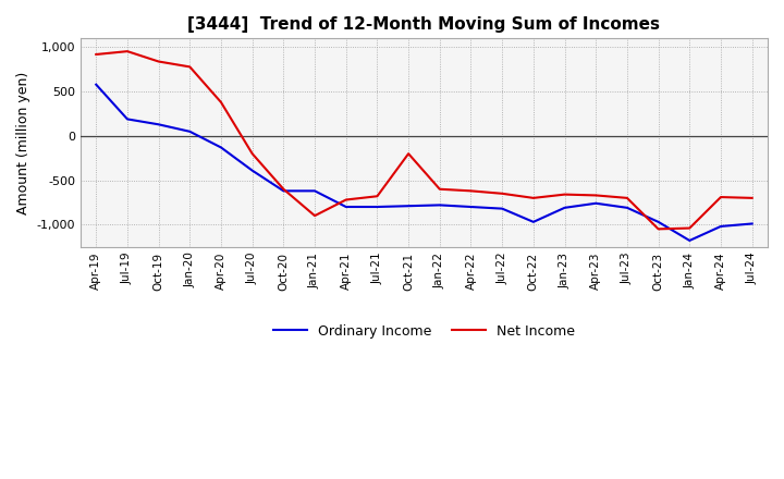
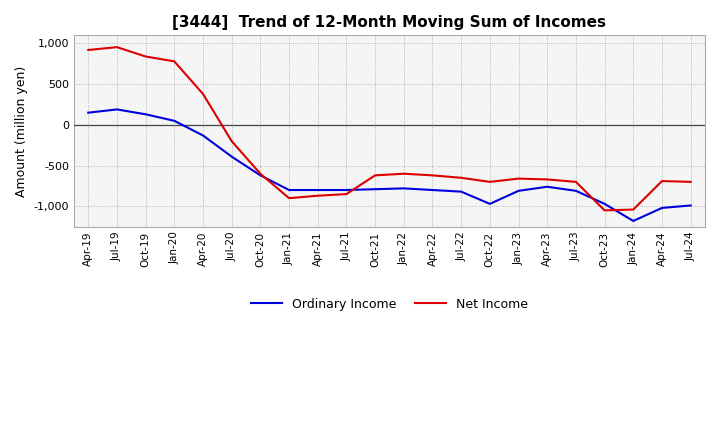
Ordinary Income/Apr-19: 580 -> 150
Ordinary Income/Jan-21: -620 -> -800
Net Income/Apr-21: -720 -> -870
Net Income/Jul-21: -680 -> -850
Net Income/Oct-21: -200 -> -620
